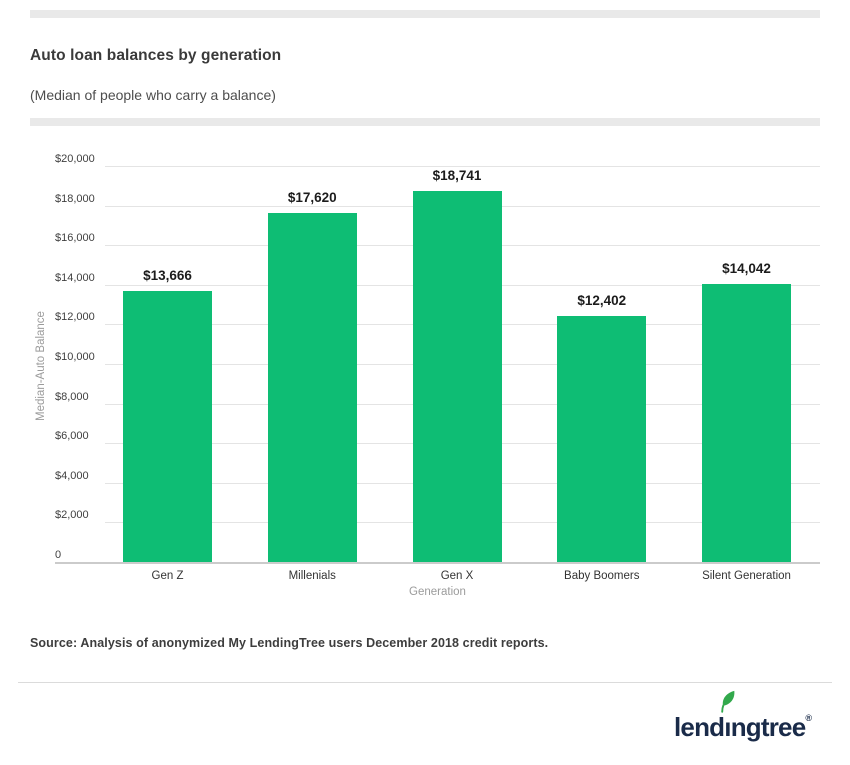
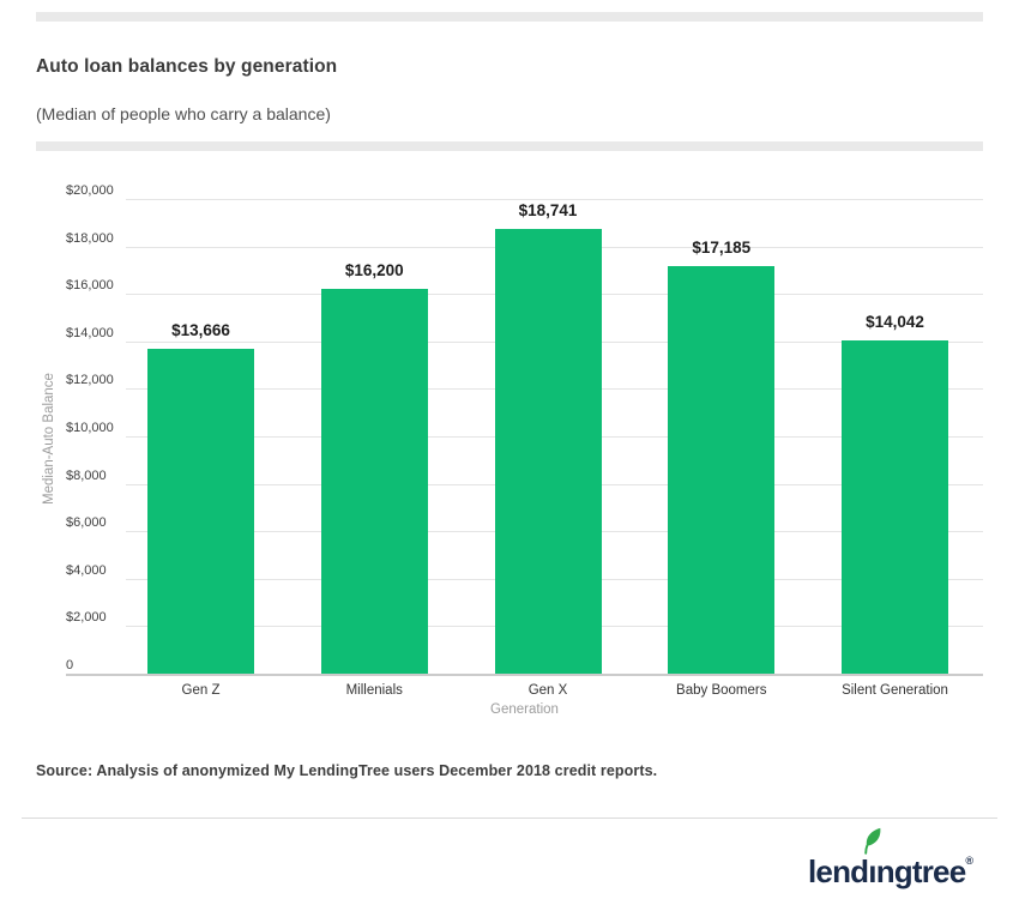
Millenials: $17,620 -> $16,200
Baby Boomers: $12,402 -> $17,185
